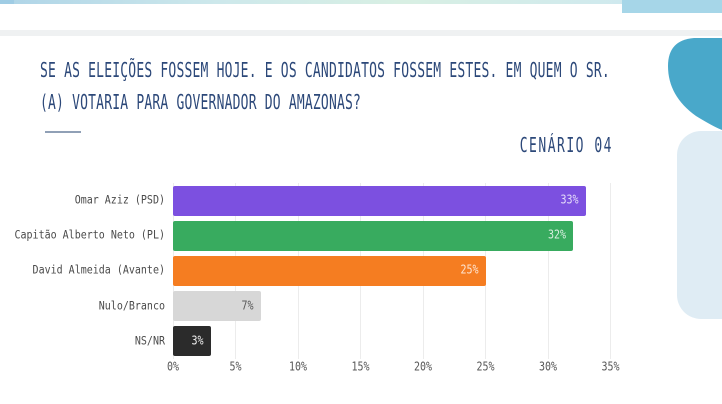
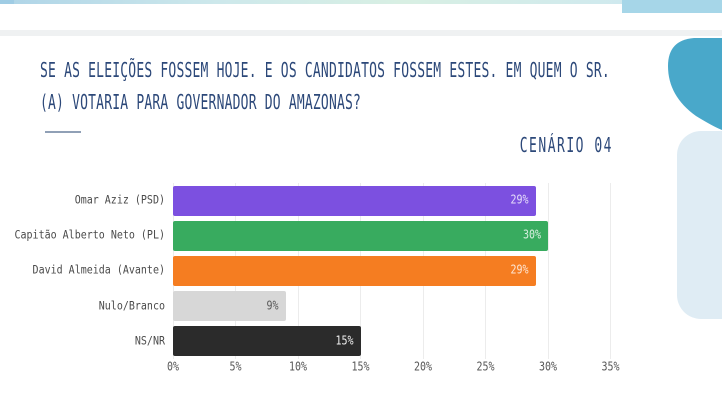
Omar Aziz (PSD): 33% -> 29%
Capitão Alberto Neto (PL): 32% -> 30%
David Almeida (Avante): 25% -> 29%
Nulo/Branco: 7% -> 9%
NS/NR: 3% -> 15%
